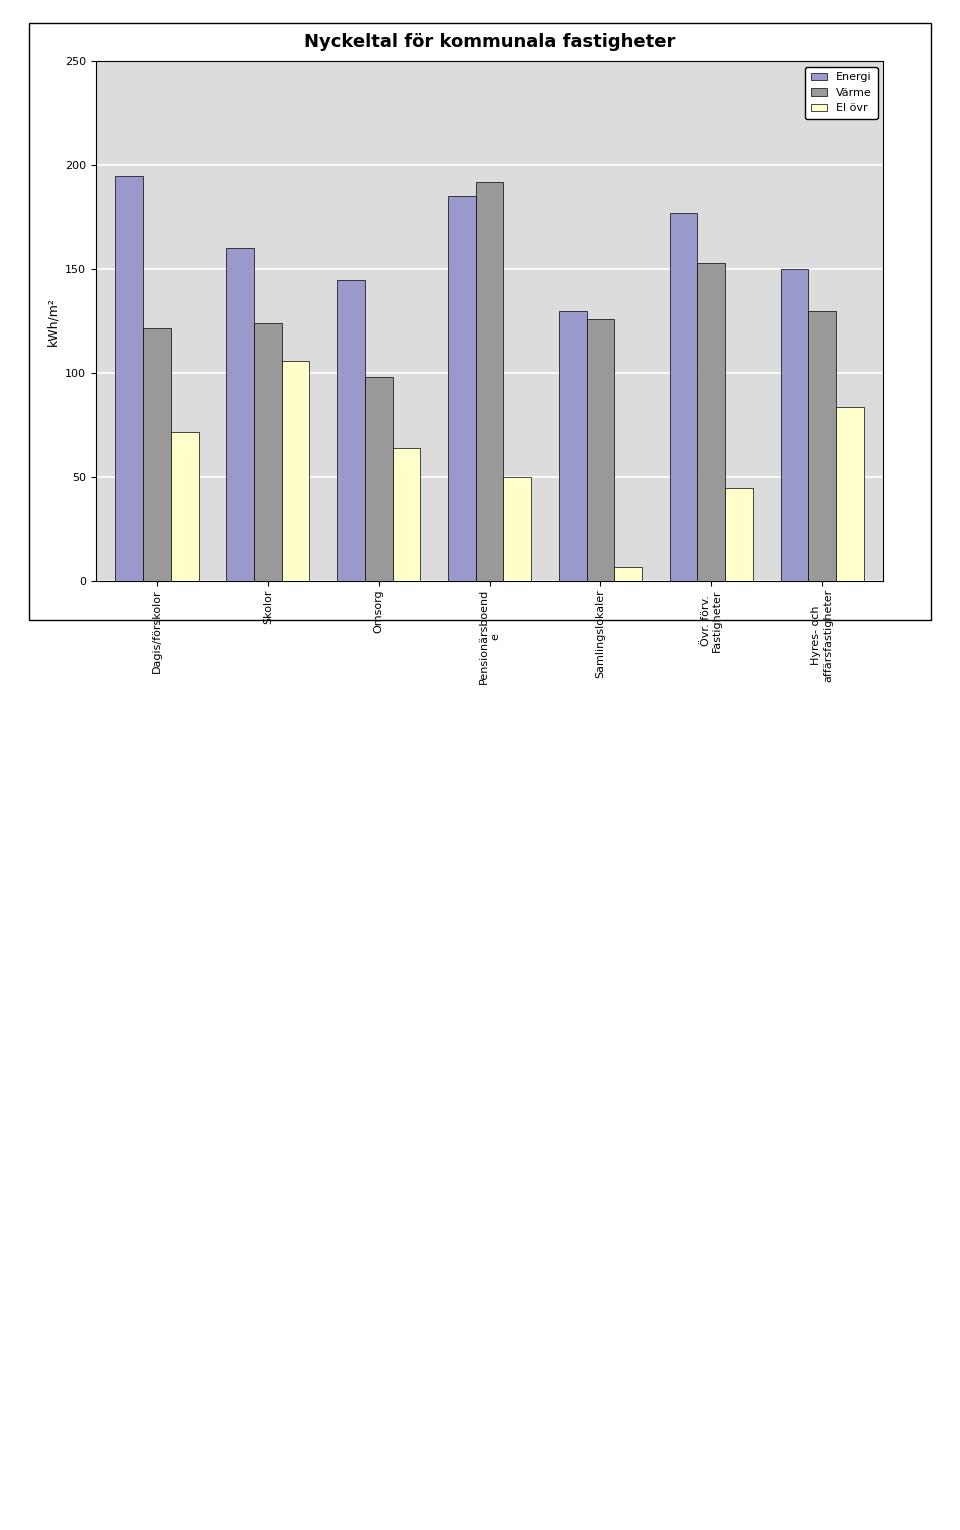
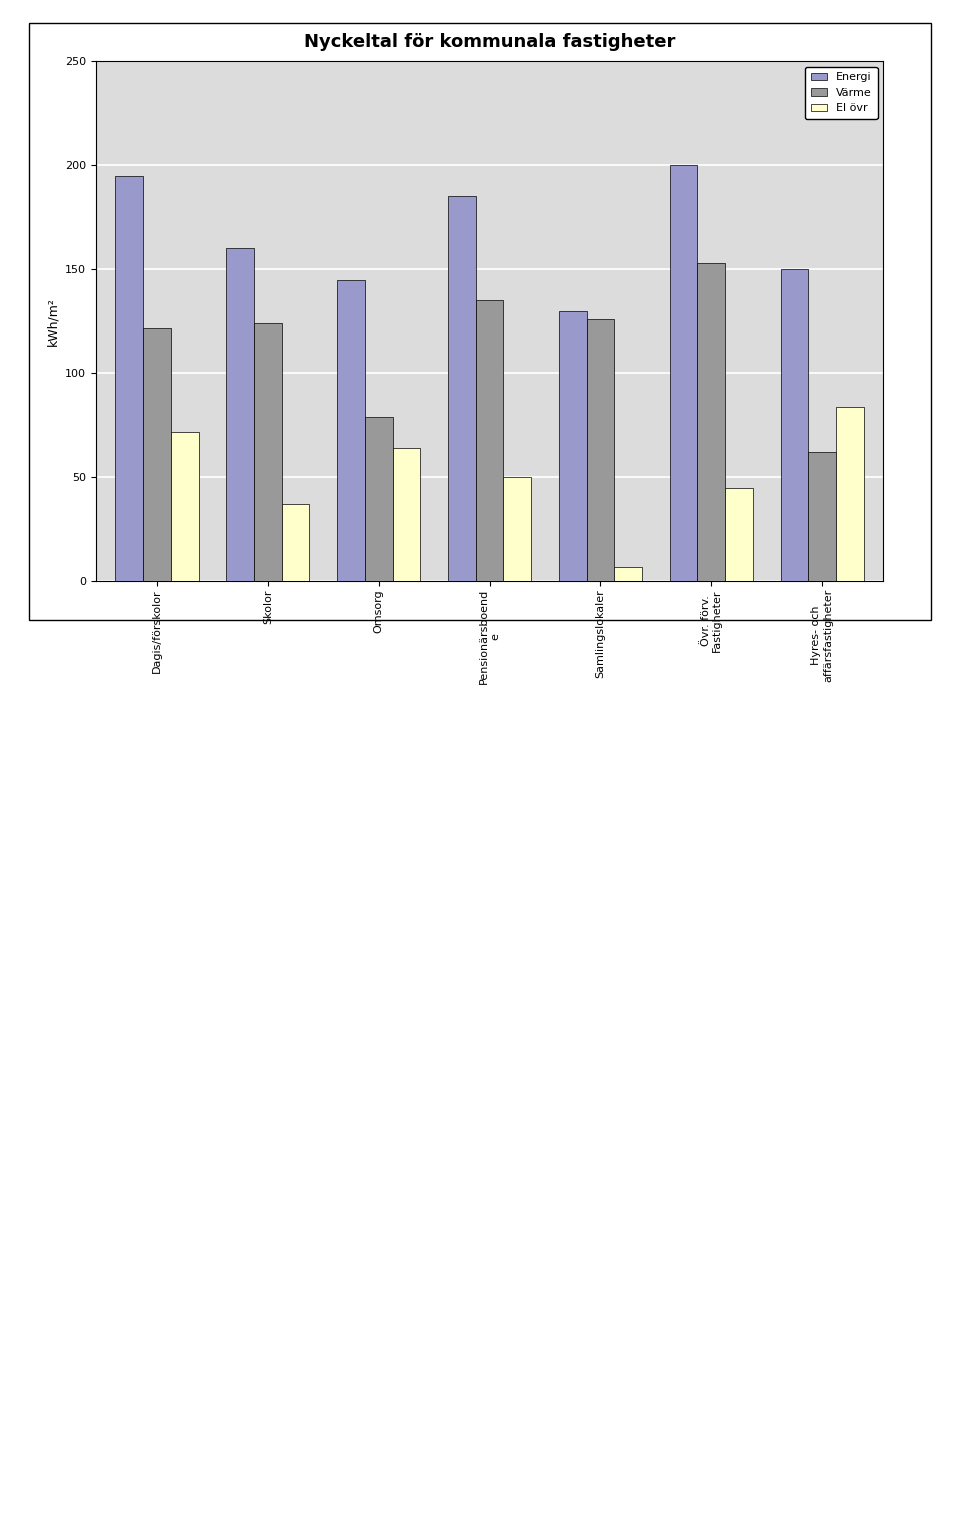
El övr/Skolor: 106 -> 37
Värme/Omsorg: 98 -> 79
Värme/Pensionärsboend e: 192 -> 135
Energi/Övr. förv. Fastigheter: 177 -> 200
Värme/Hyres- och affärsfastigheter: 130 -> 62
